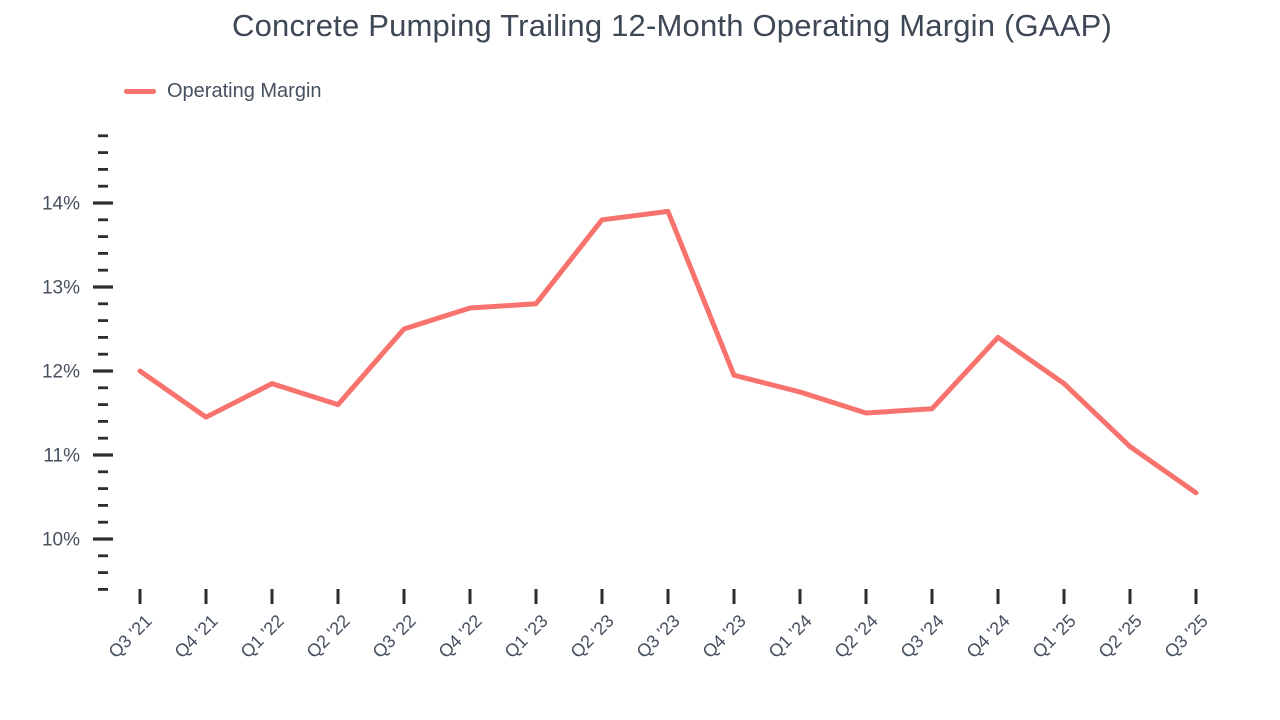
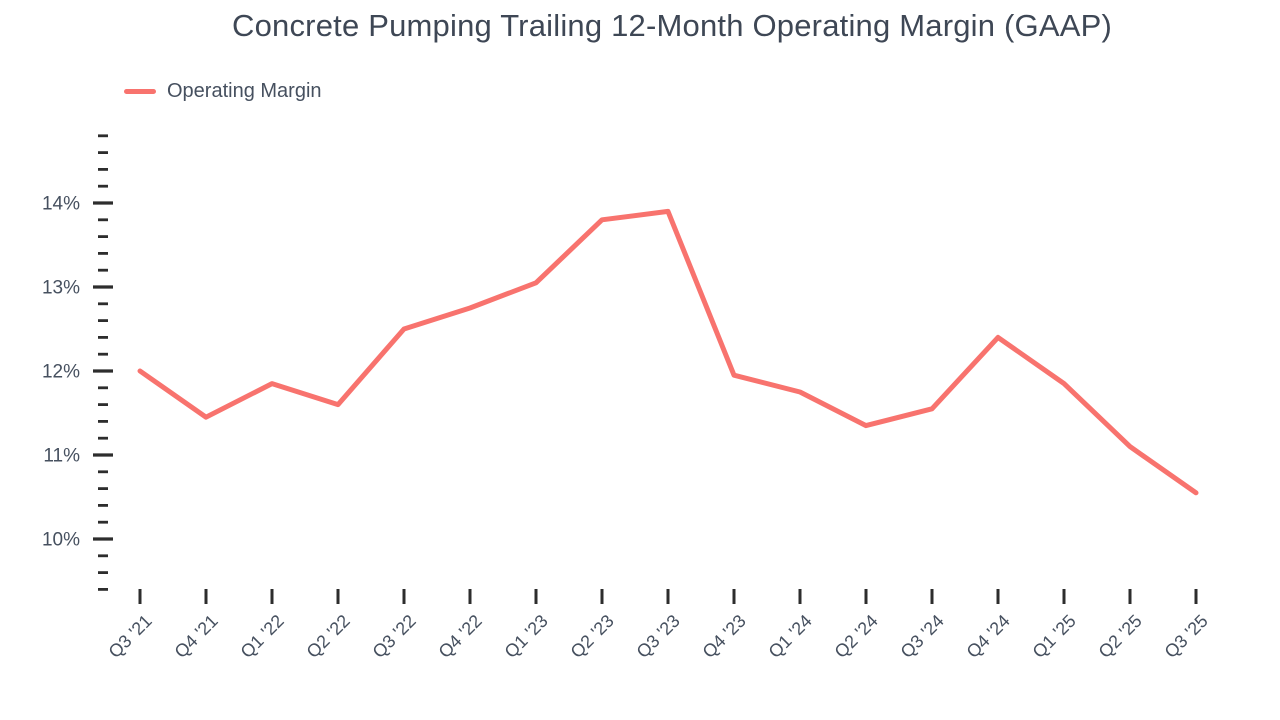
Q1 '23: 12.8% -> 13.1%
Q2 '24: 11.5% -> 11.3%
